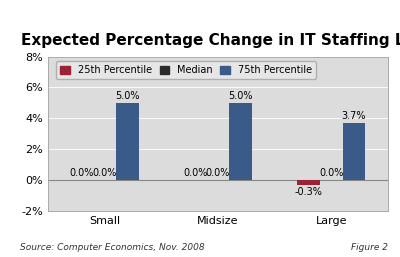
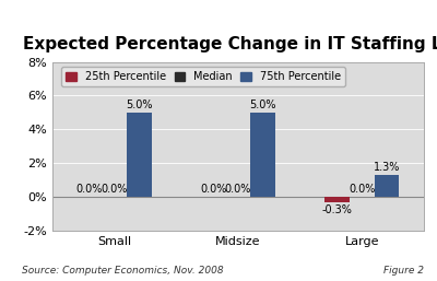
75th Percentile/Large: 3.7% -> 1.3%
